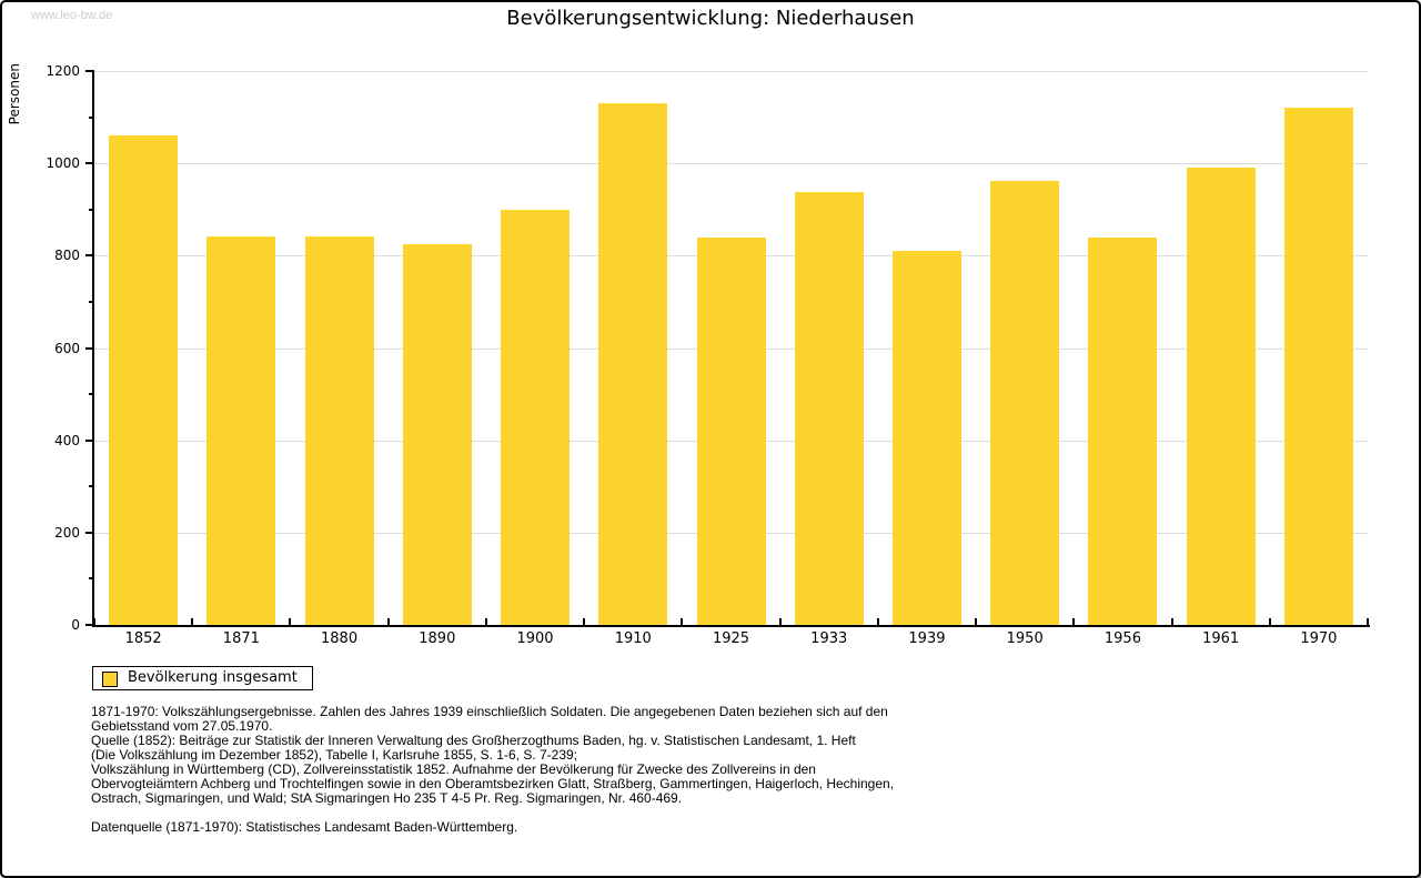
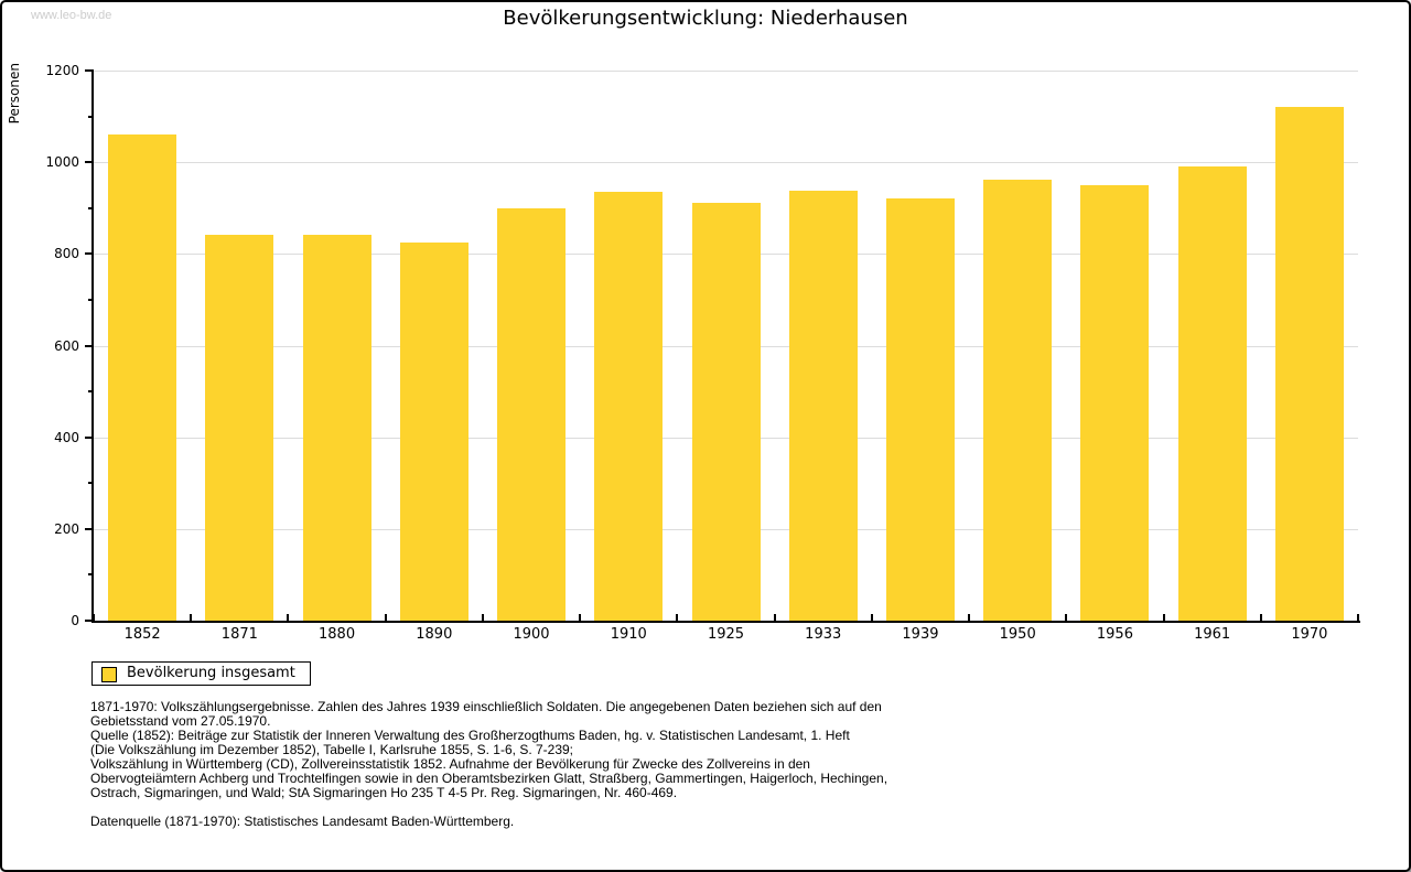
1910: 1130 -> 940
1925: 840 -> 910
1939: 810 -> 920
1956: 840 -> 950
